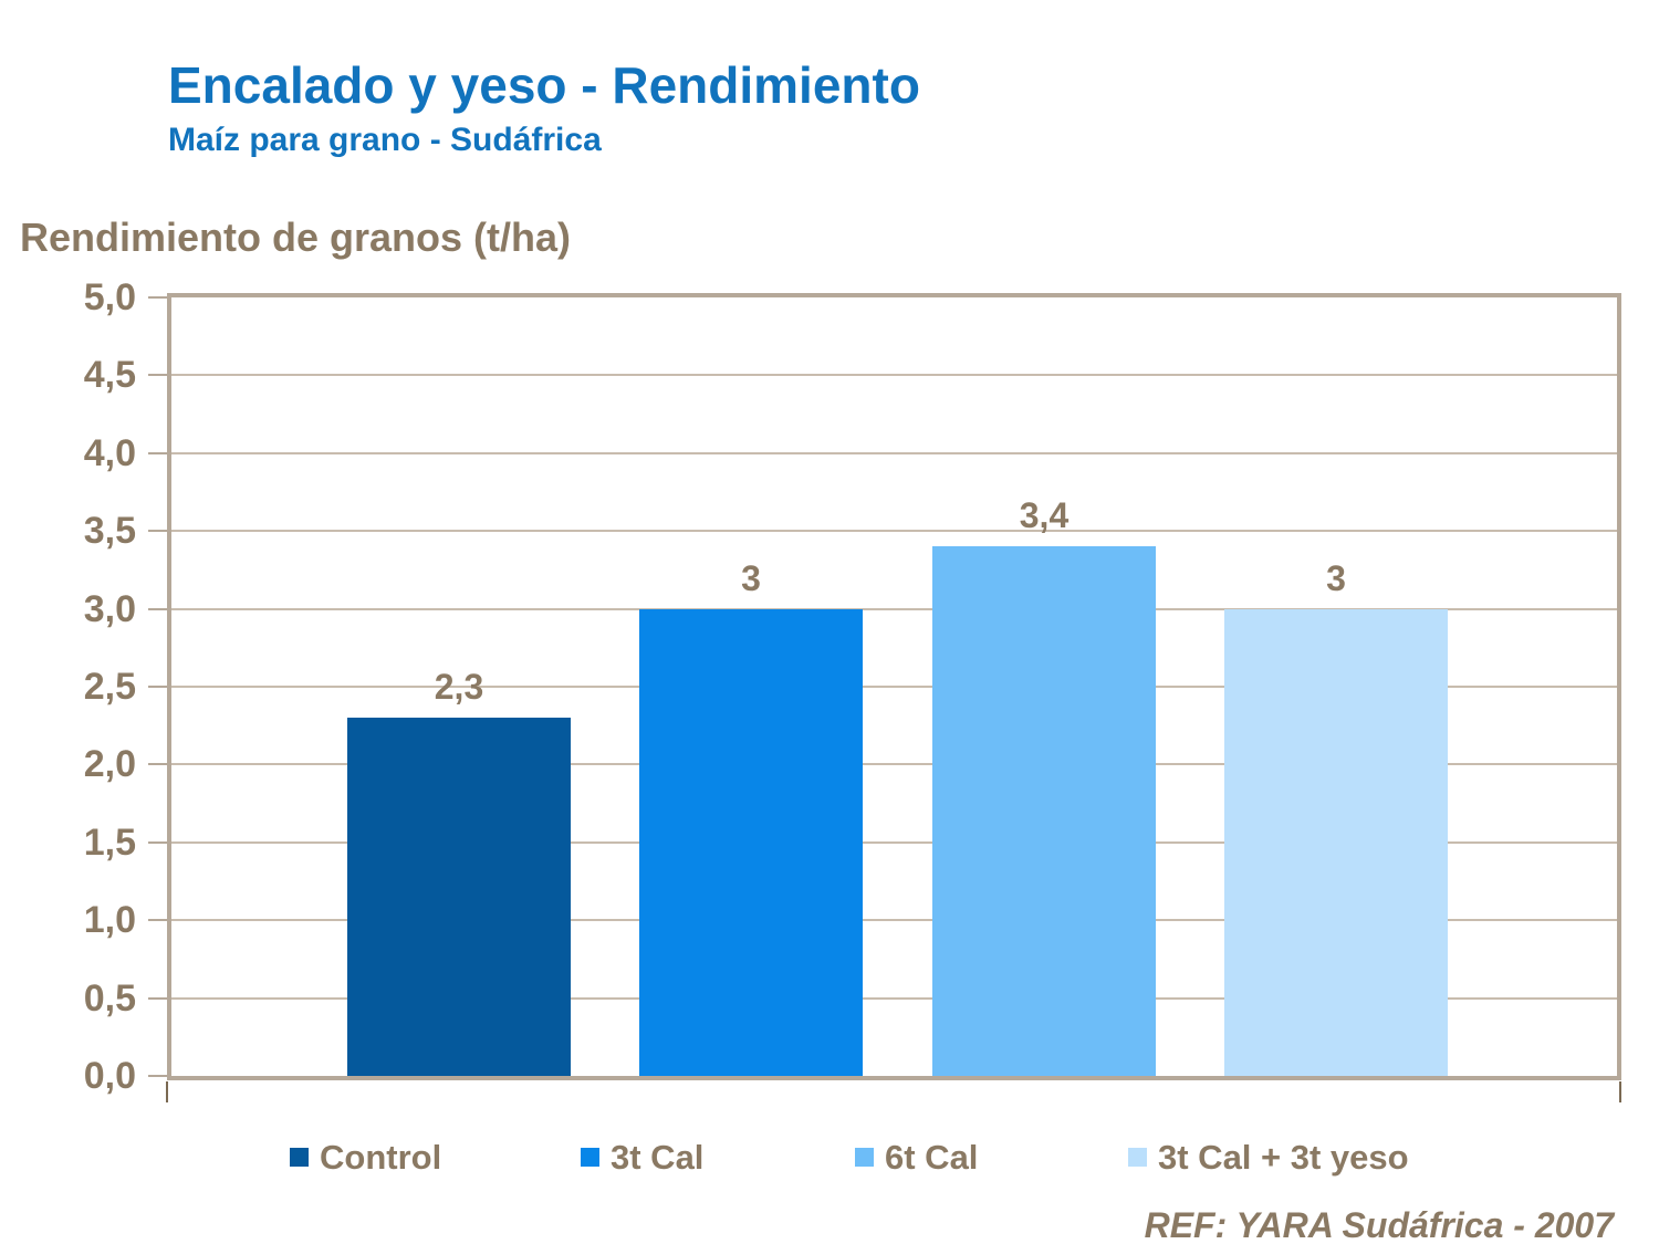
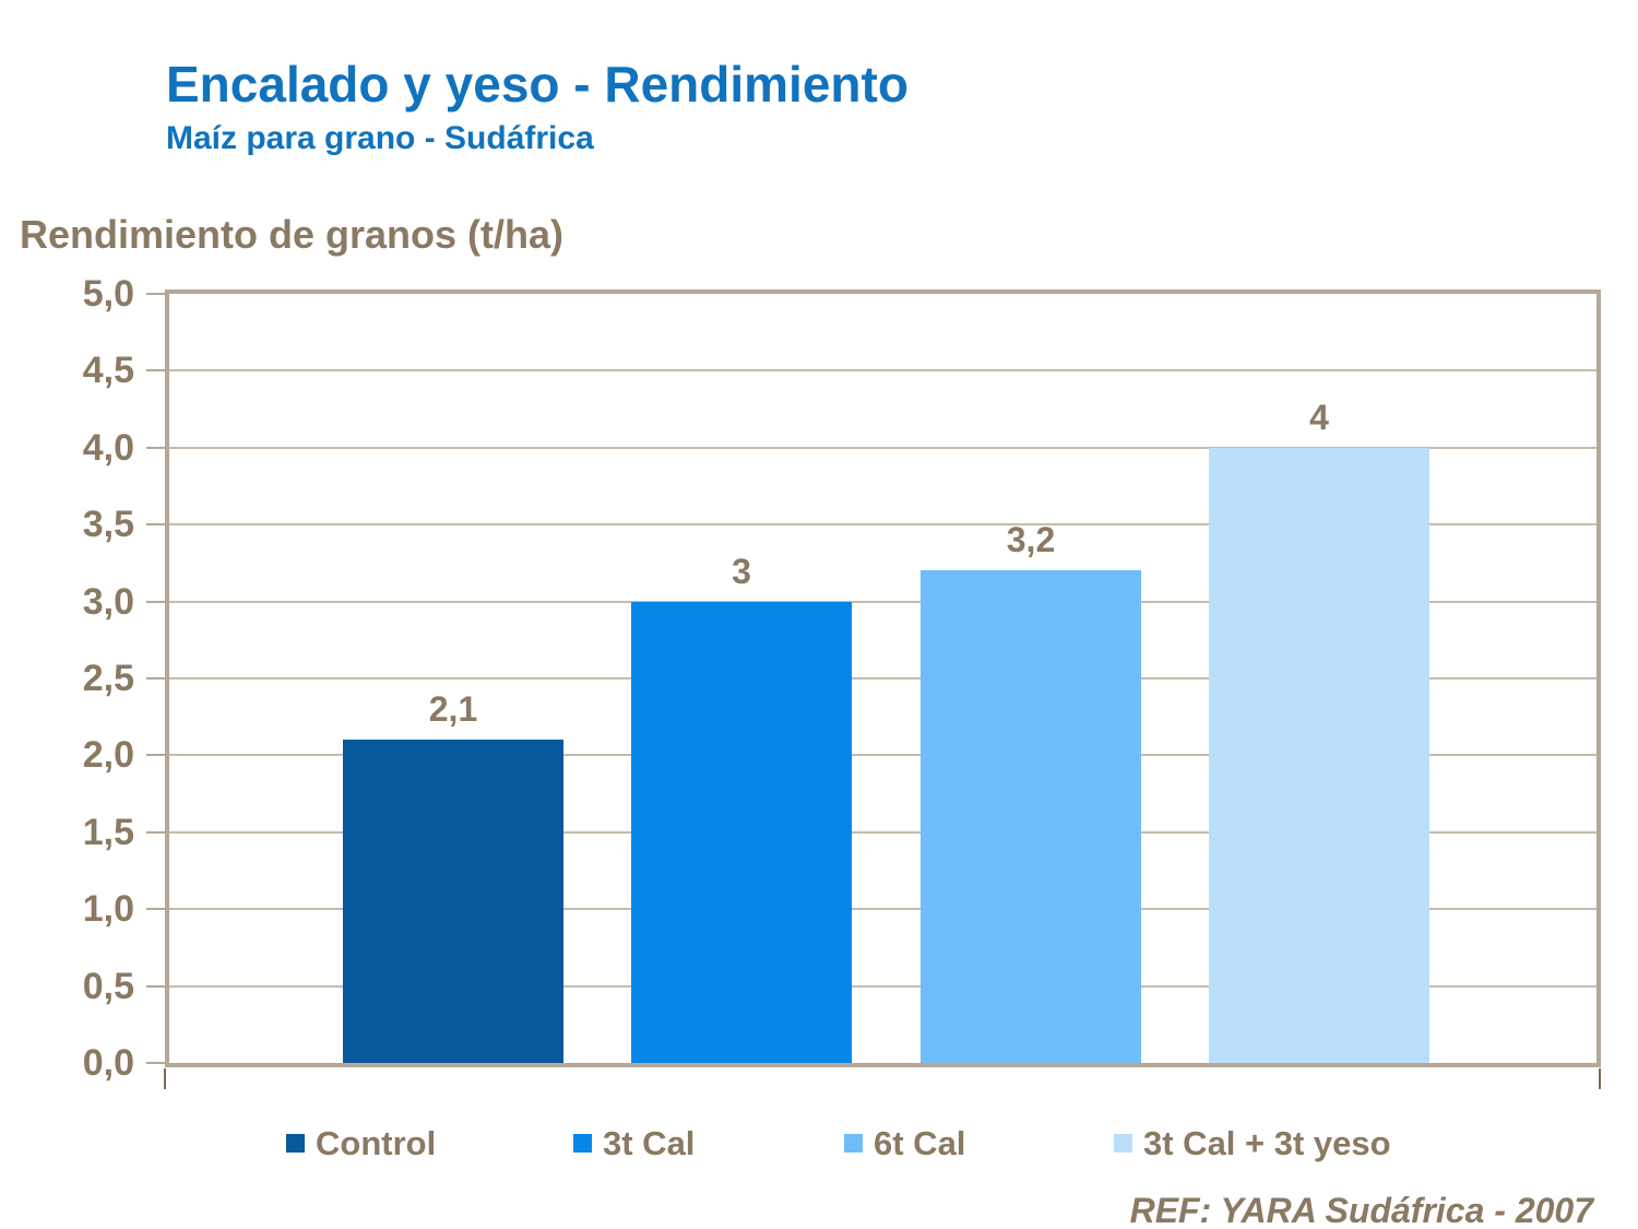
Control: 2,3 -> 2,1
6t Cal: 3,4 -> 3,2
3t Cal + 3t yeso: 3 -> 4
